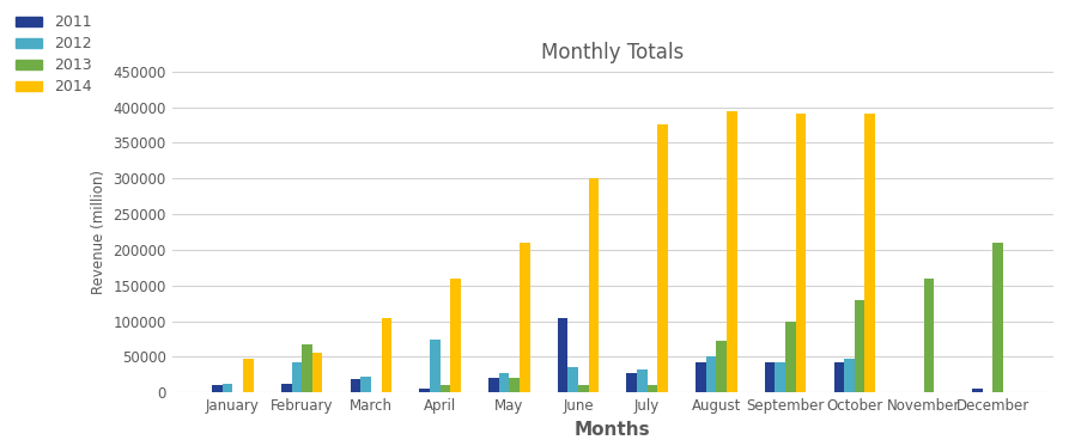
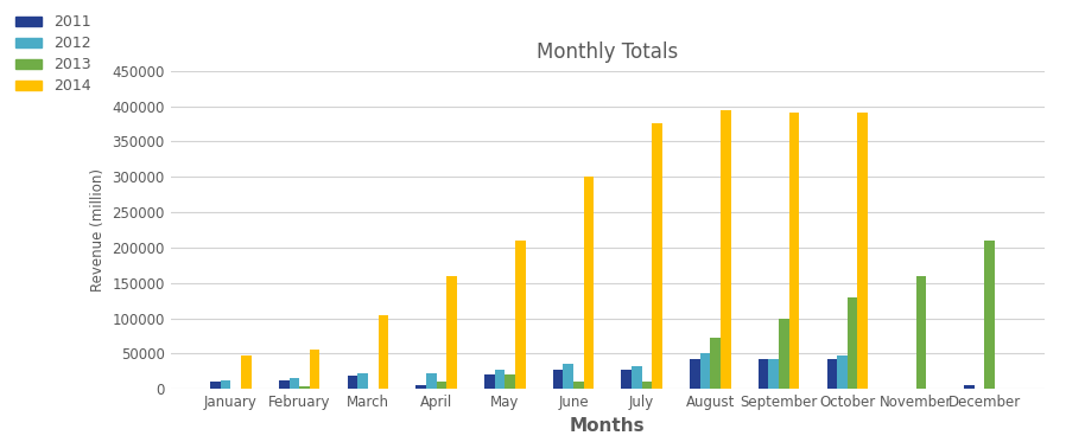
2012/February: 42000 -> 16000
2013/February: 68000 -> 3000
2012/April: 74000 -> 22000
2011/June: 104000 -> 28000
